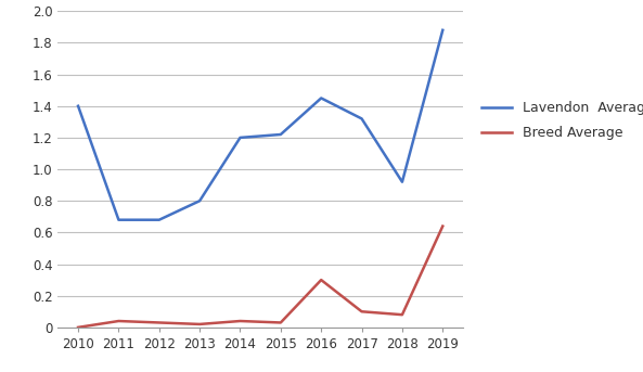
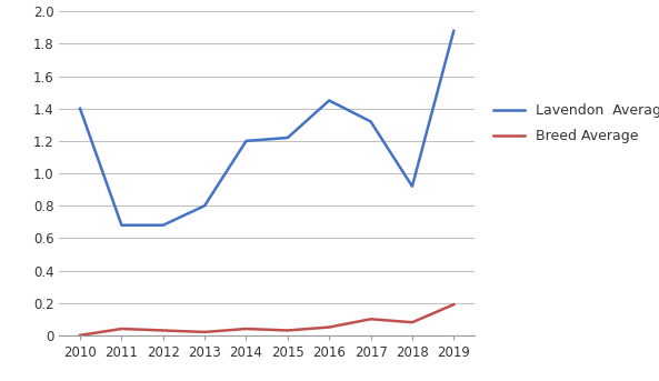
Breed Average/2016: 0.30 -> 0.05
Breed Average/2019: 0.64 -> 0.19
